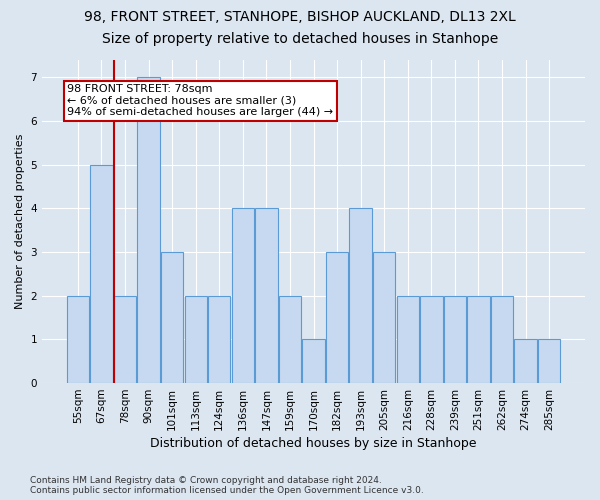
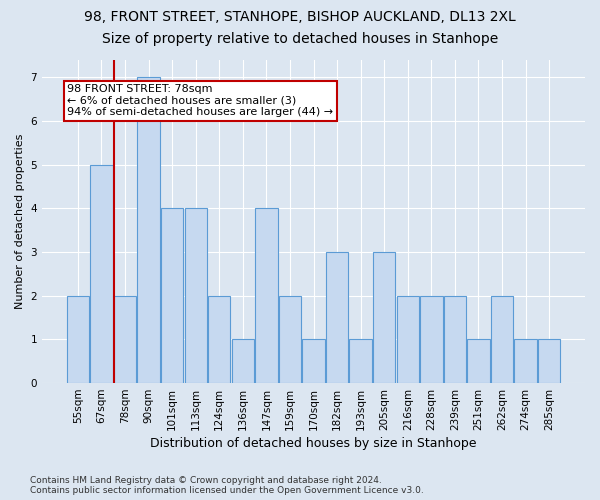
101sqm: 3 -> 4
113sqm: 2 -> 4
136sqm: 4 -> 1
193sqm: 4 -> 1
251sqm: 2 -> 1
